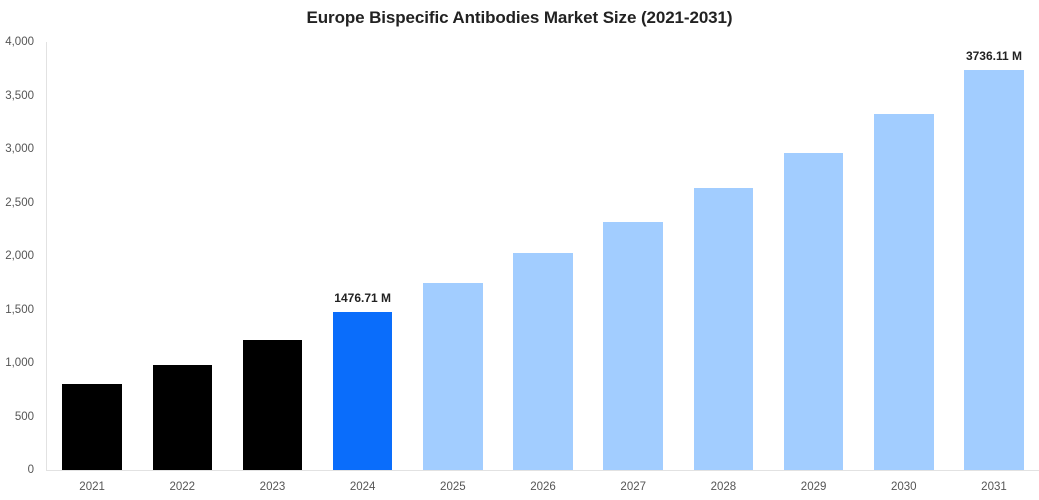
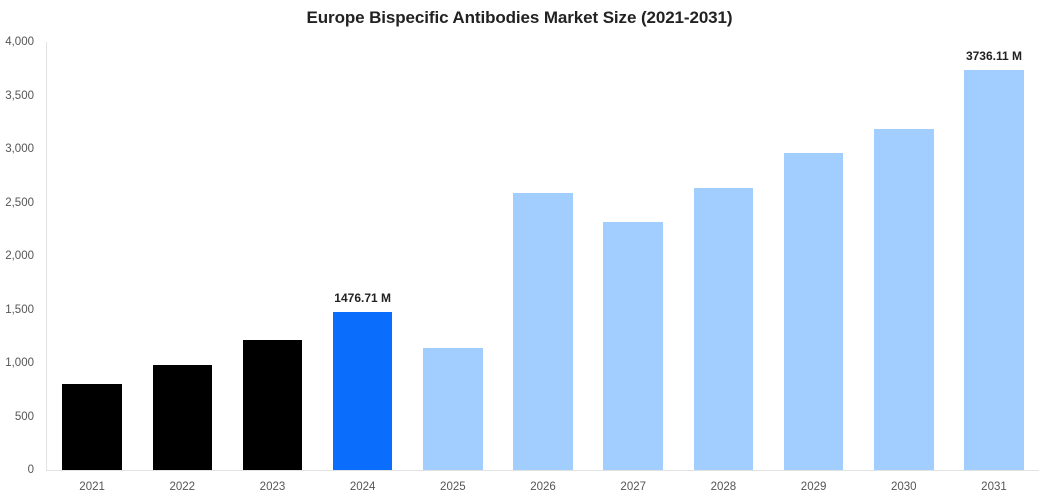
2025: 1750 -> 1140
2026: 2020 -> 2590
2030: 3330 -> 3190
